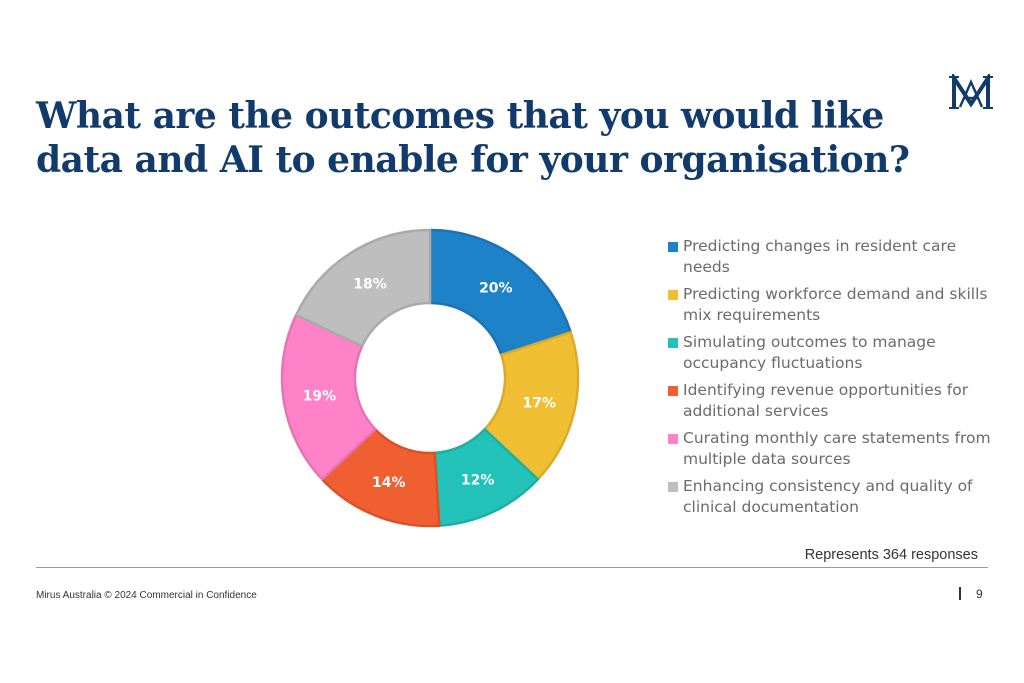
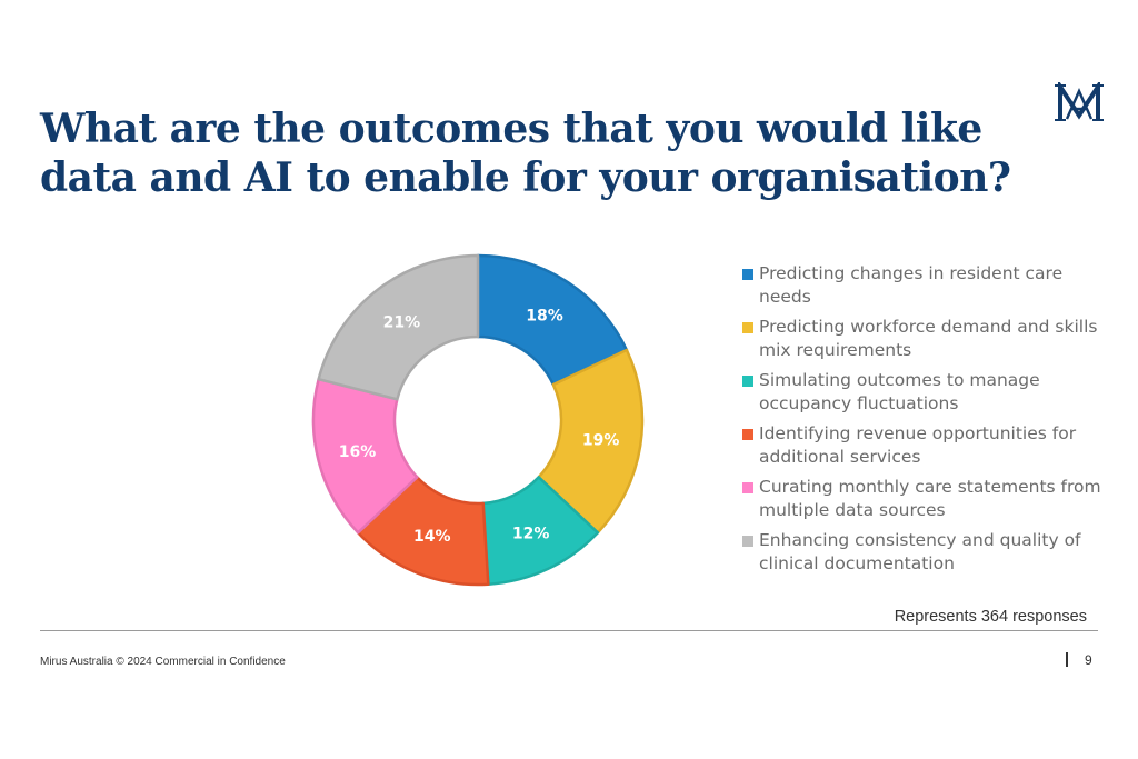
Predicting changes in resident care needs: 20% -> 18%
Predicting workforce demand and skills mix requirements: 17% -> 19%
Curating monthly care statements from multiple data sources: 19% -> 16%
Enhancing consistency and quality of clinical documentation: 18% -> 21%
